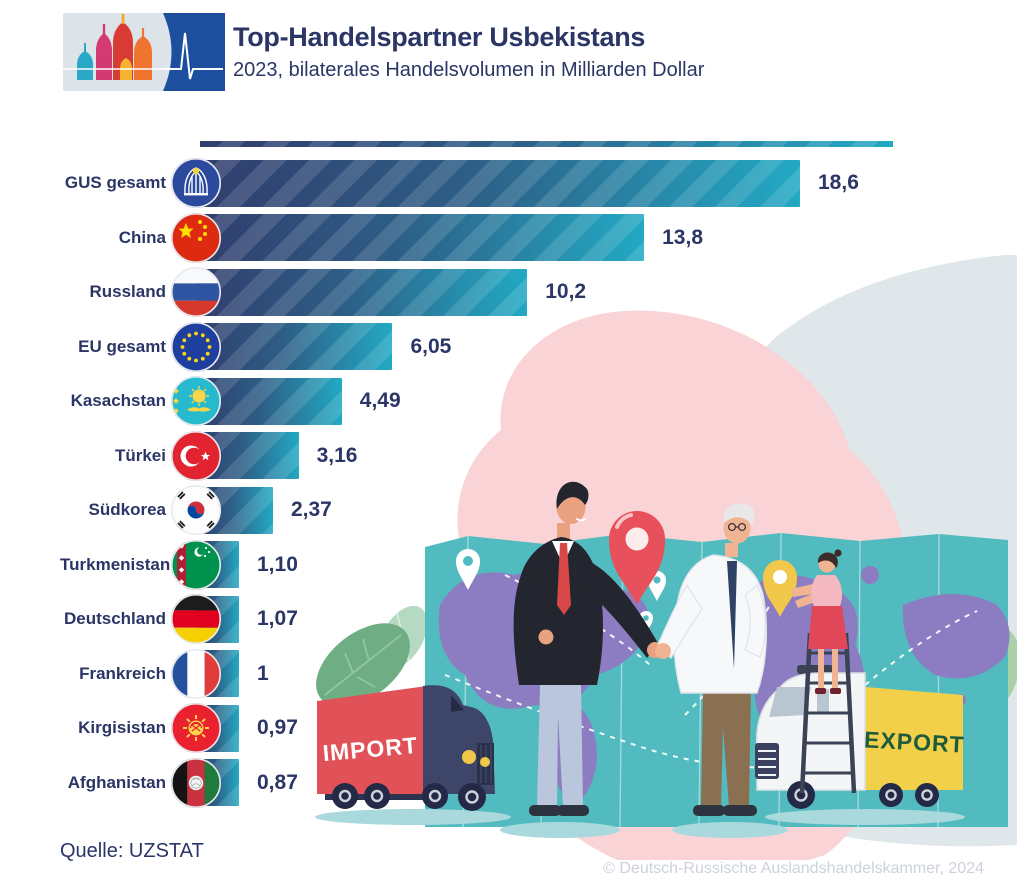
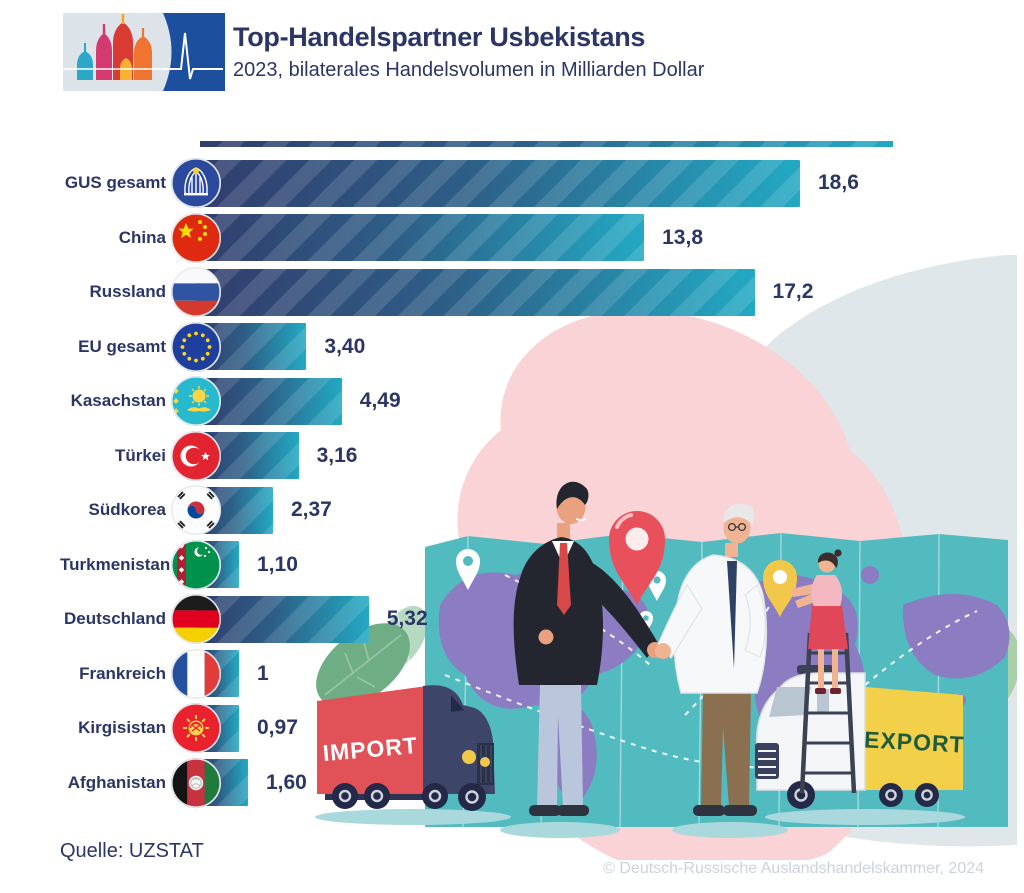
Russland: 10,2 -> 17,2
EU gesamt: 6,05 -> 3,40
Deutschland: 1,07 -> 5,32
Afghanistan: 0,87 -> 1,60
